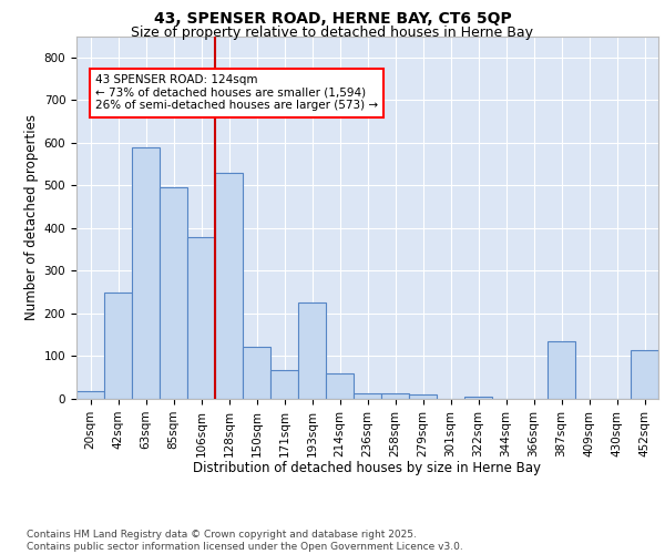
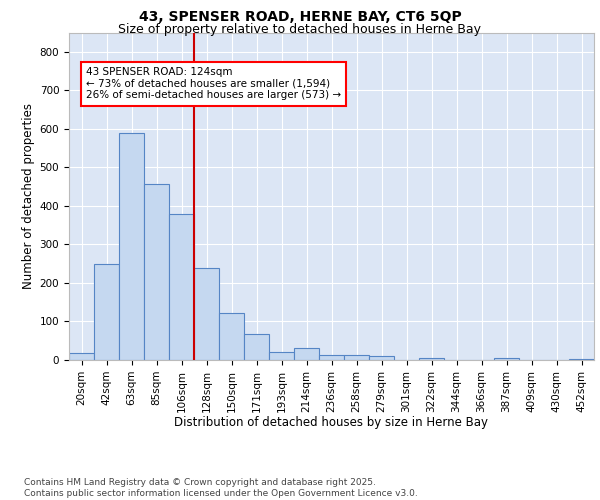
85sqm: 495 -> 458
128sqm: 530 -> 240
193sqm: 225 -> 22
214sqm: 60 -> 30
387sqm: 135 -> 5
452sqm: 115 -> 3
